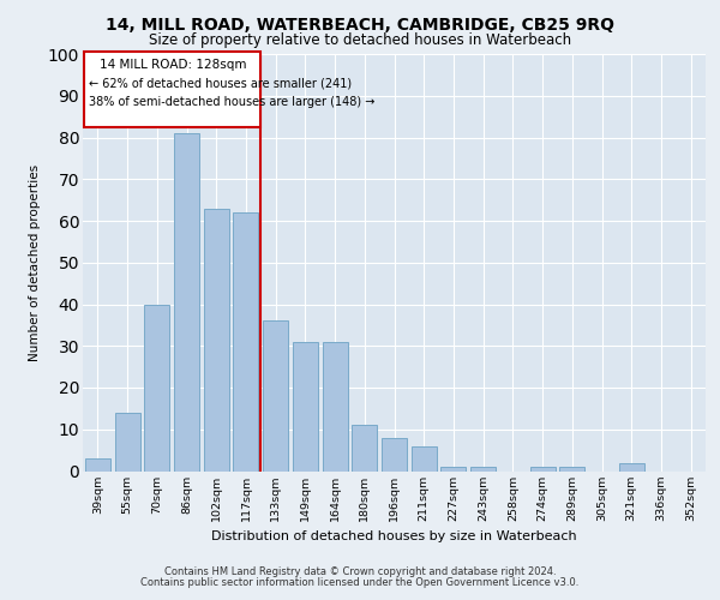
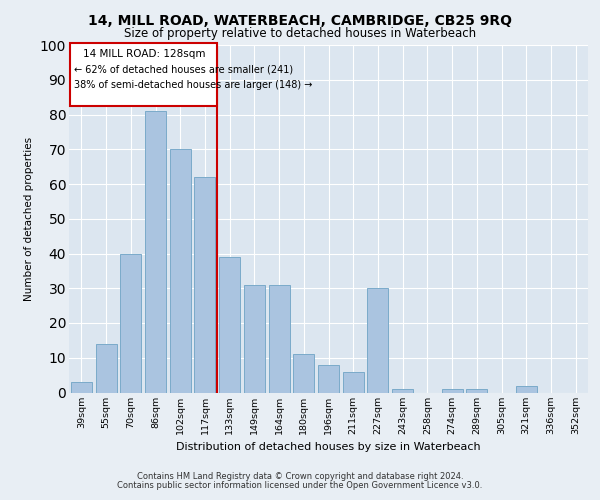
102sqm: 63 -> 70
133sqm: 36 -> 39
227sqm: 1 -> 30
